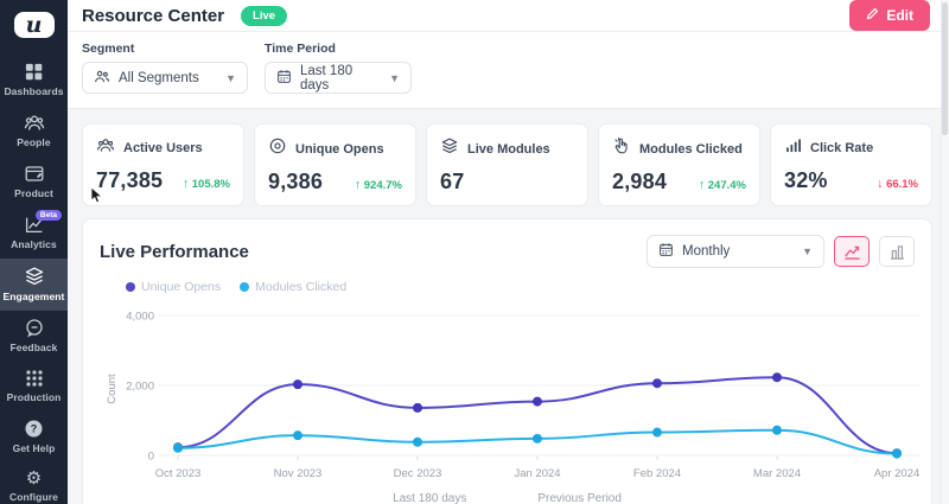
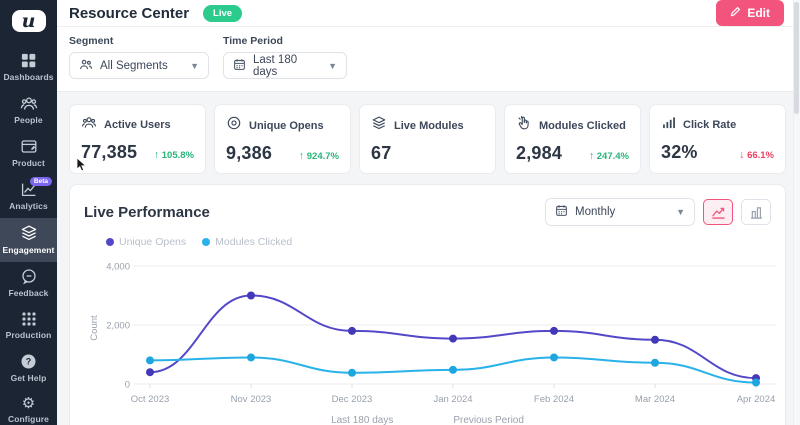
Unique Opens/Oct 2023: 200 -> 400
Modules Clicked/Oct 2023: 200 -> 800
Unique Opens/Nov 2023: 2000 -> 3000
Modules Clicked/Nov 2023: 600 -> 900
Unique Opens/Dec 2023: 1400 -> 1800
Unique Opens/Feb 2024: 2100 -> 1800
Modules Clicked/Feb 2024: 700 -> 900
Unique Opens/Mar 2024: 2200 -> 1500
Unique Opens/Apr 2024: 100 -> 200
